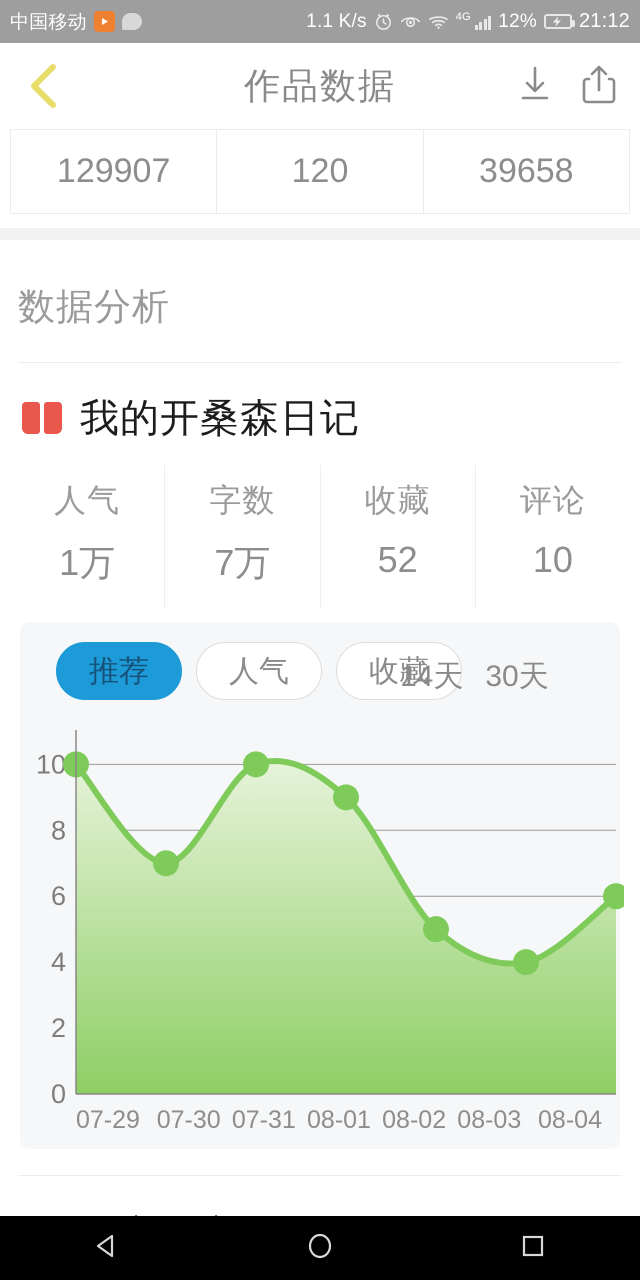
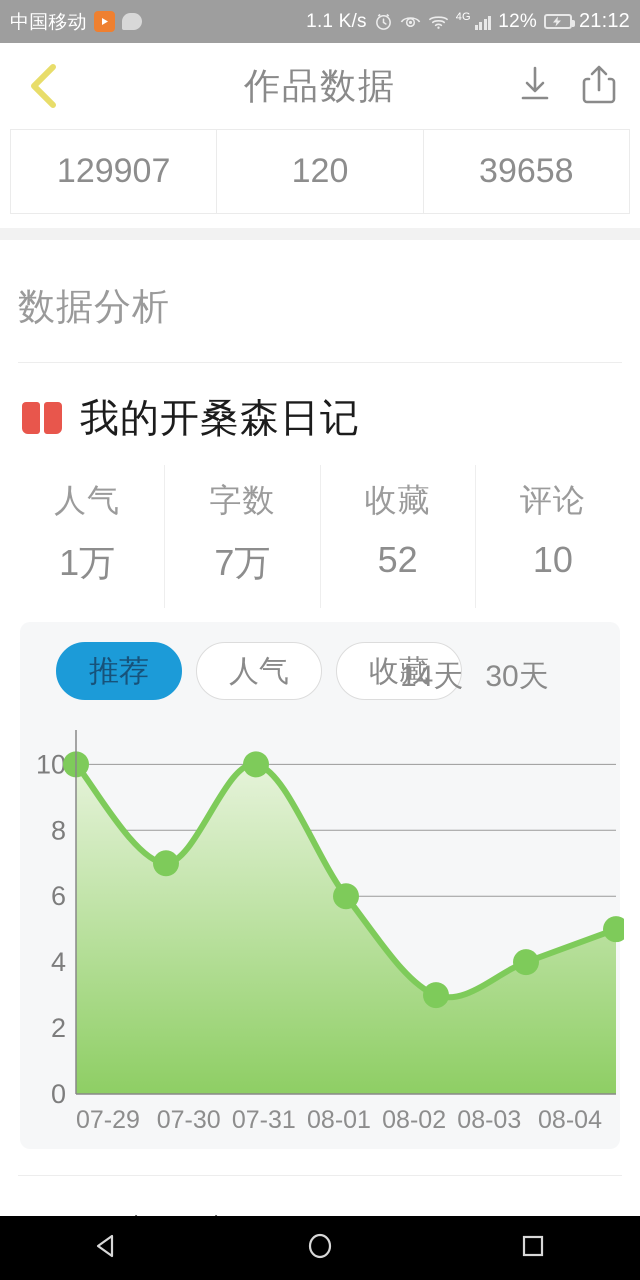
08-01: 9 -> 6
08-02: 5 -> 3
08-04: 6 -> 5
